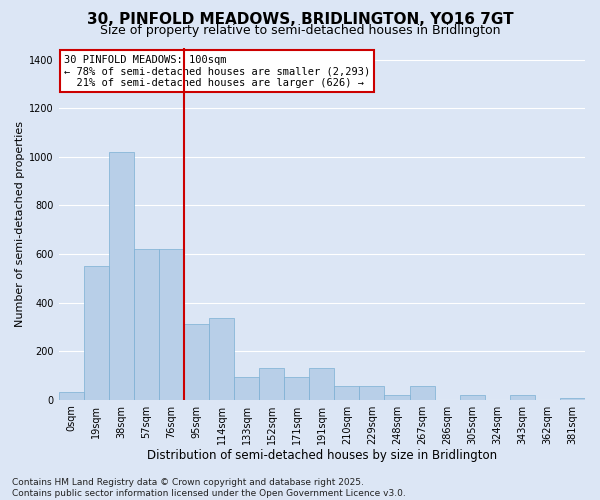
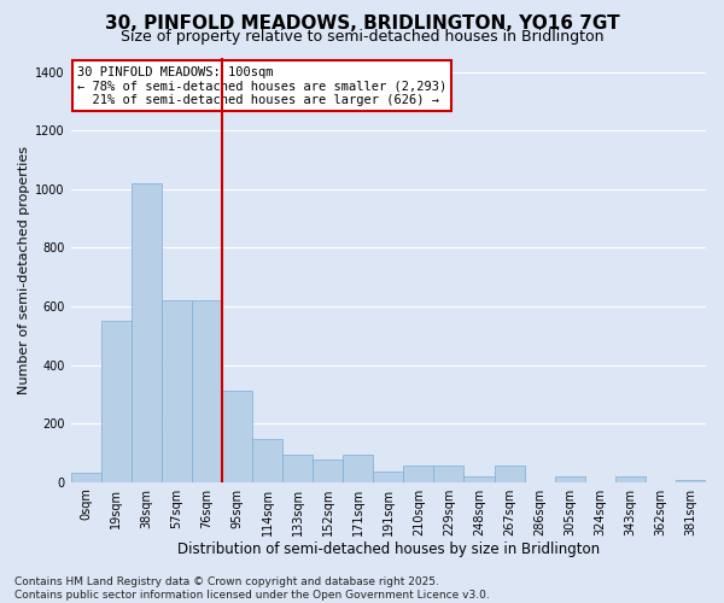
114sqm: 335 -> 145
152sqm: 130 -> 75
191sqm: 130 -> 35
